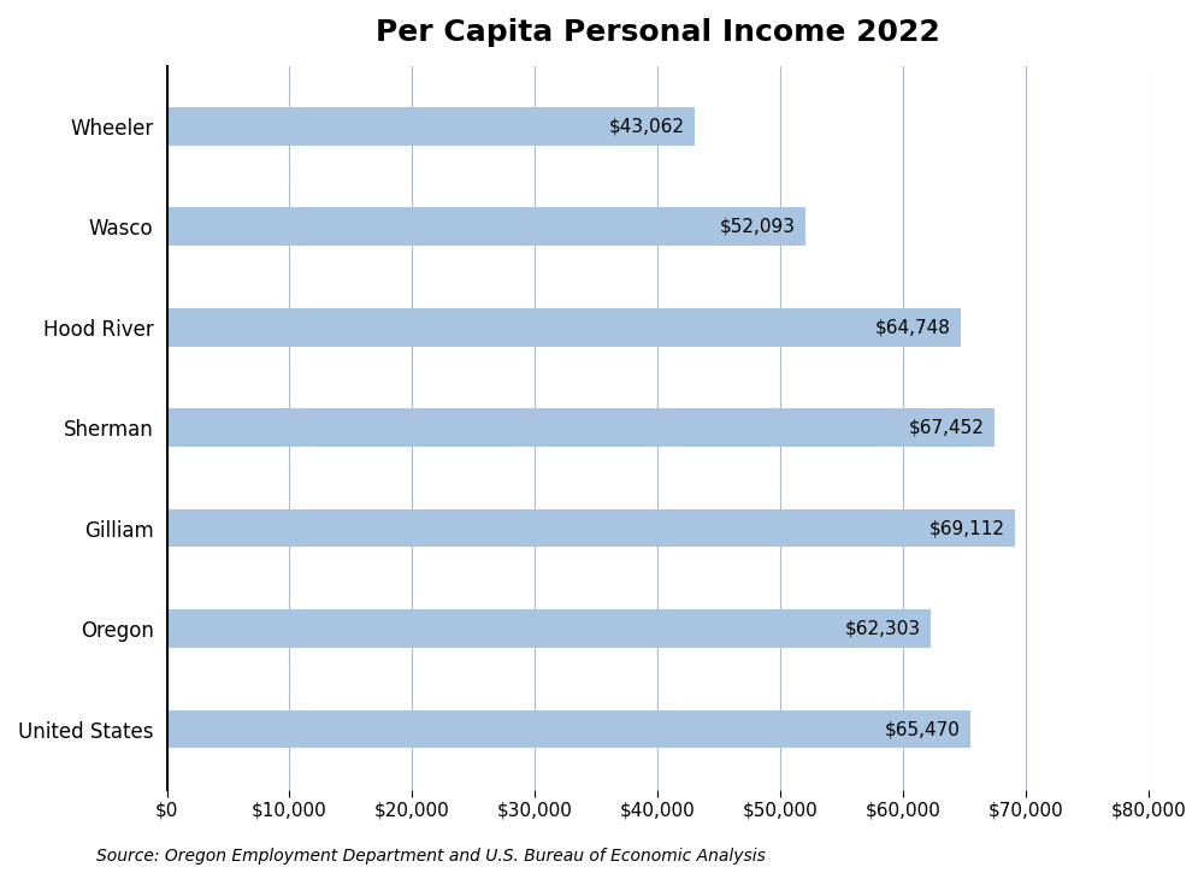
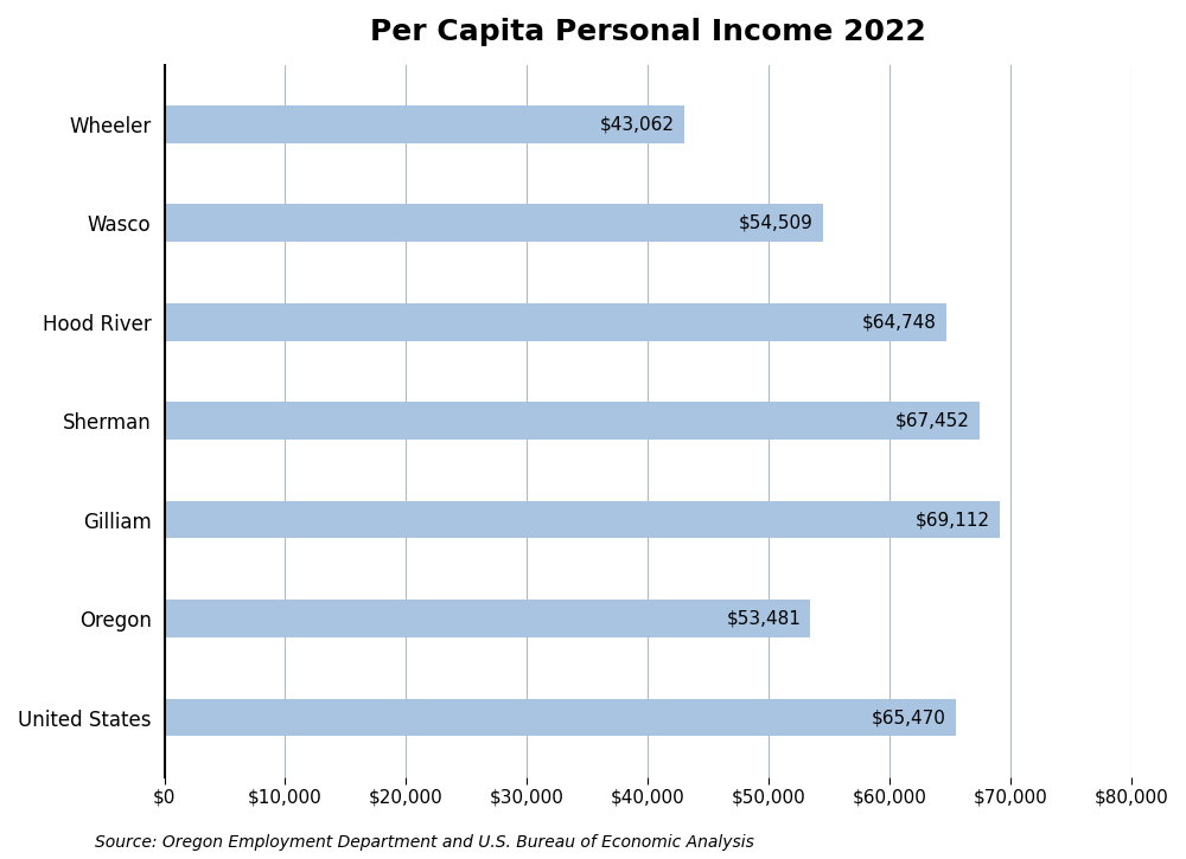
Wasco: $52,093 -> $54,509
Oregon: $62,303 -> $53,481
